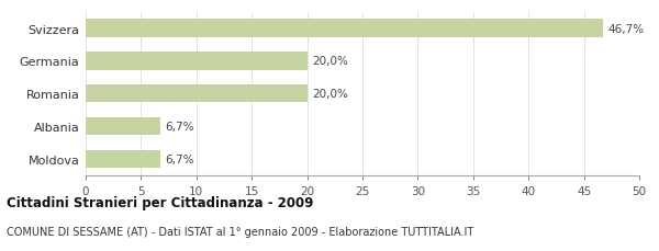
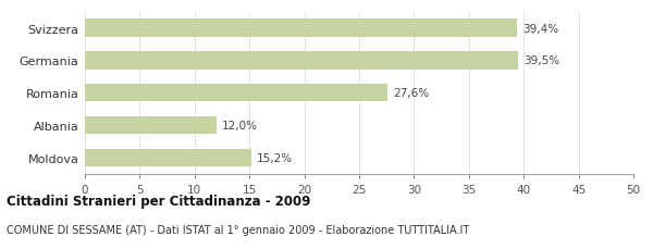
Svizzera: 46,7% -> 39,4%
Germania: 20,0% -> 39,5%
Romania: 20,0% -> 27,6%
Albania: 6,7% -> 12,0%
Moldova: 6,7% -> 15,2%
